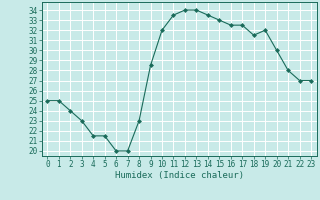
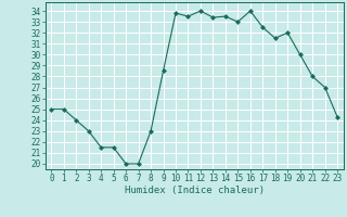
10: 32.0 -> 33.8
13: 34.0 -> 33.4
16: 32.5 -> 34.0
23: 27.0 -> 24.3
